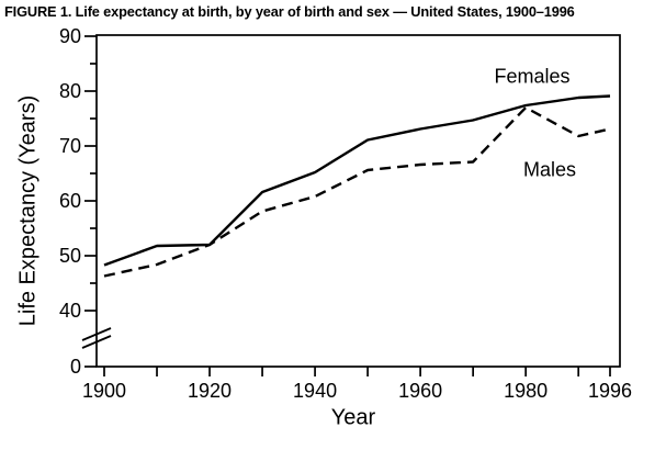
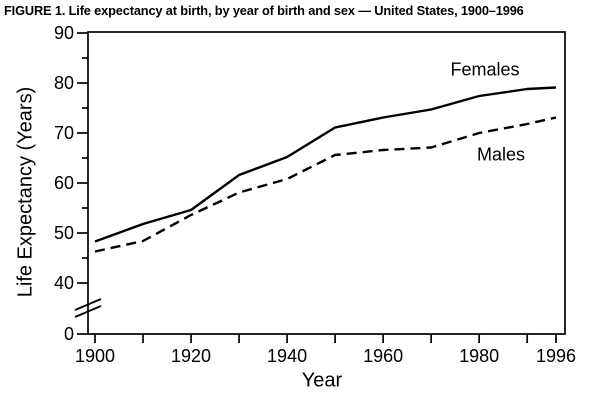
Females/1920: 52 -> 55
Males/1920: 52 -> 54
Males/1980: 77 -> 70
